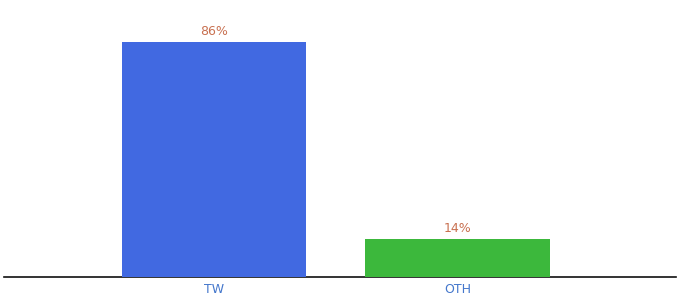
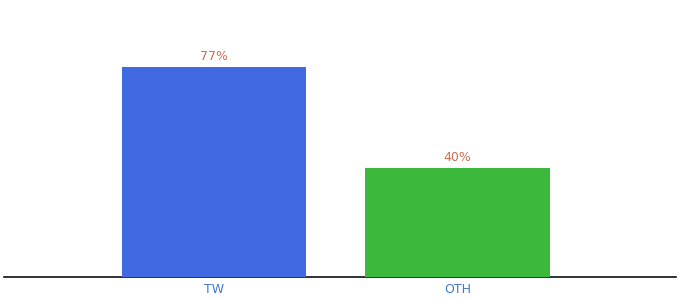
TW: 86% -> 77%
OTH: 14% -> 40%
